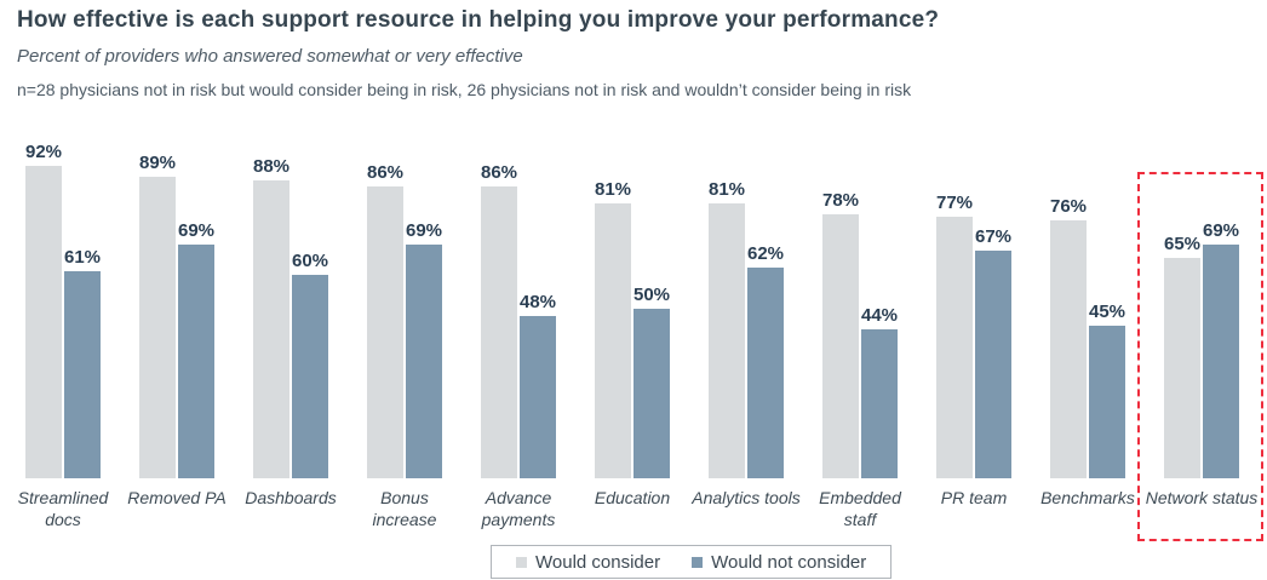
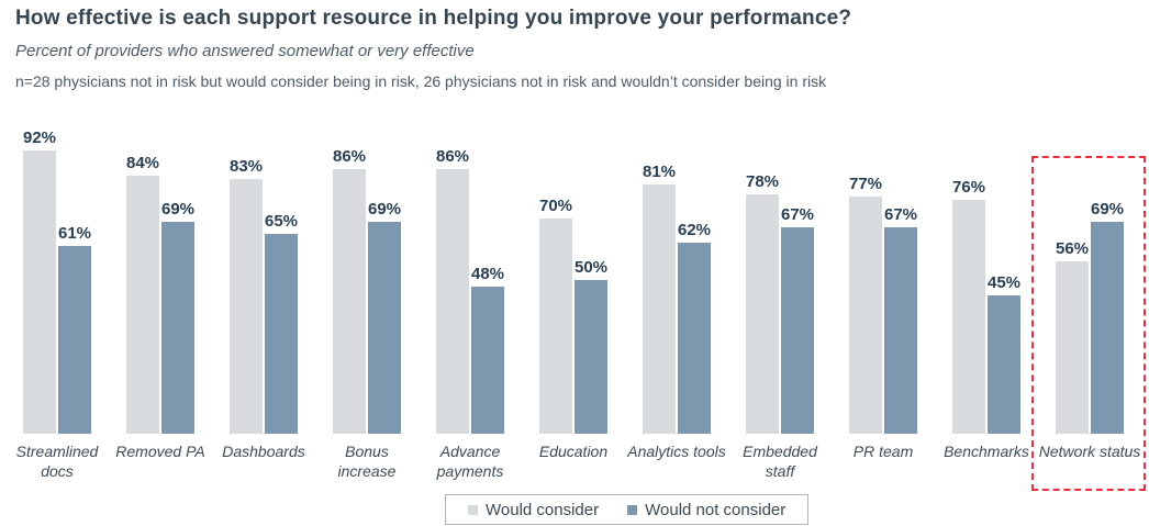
Would consider/Removed PA: 89% -> 84%
Would consider/Dashboards: 88% -> 83%
Would not consider/Dashboards: 60% -> 65%
Would consider/Education: 81% -> 70%
Would not consider/Embedded staff: 44% -> 67%
Would consider/Network status: 65% -> 56%
